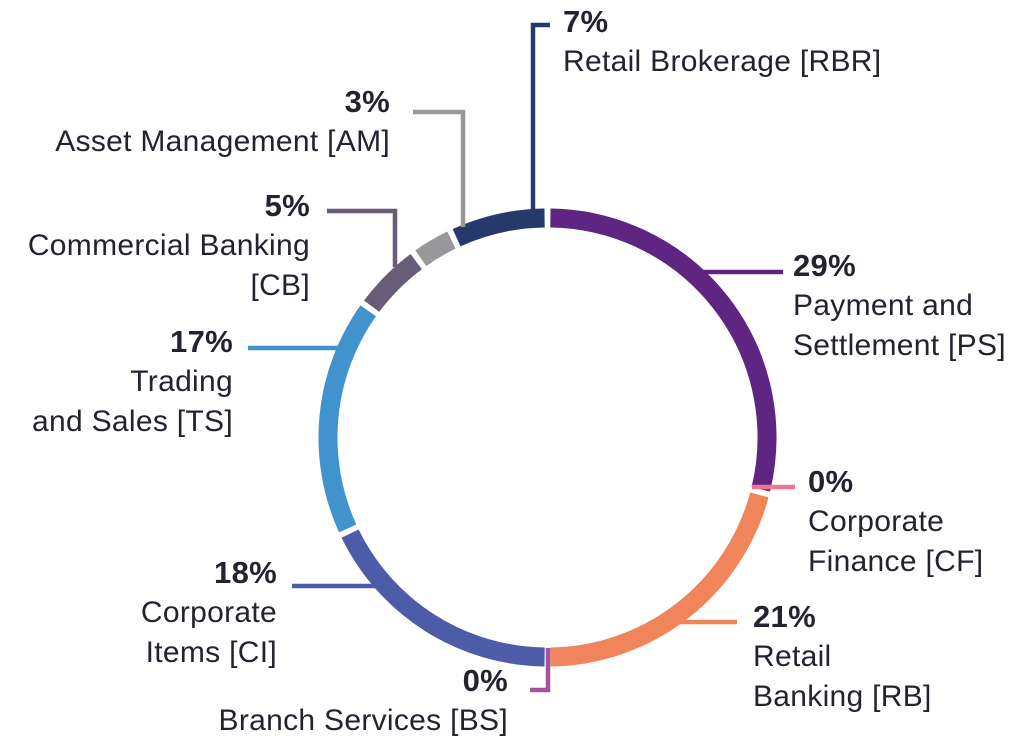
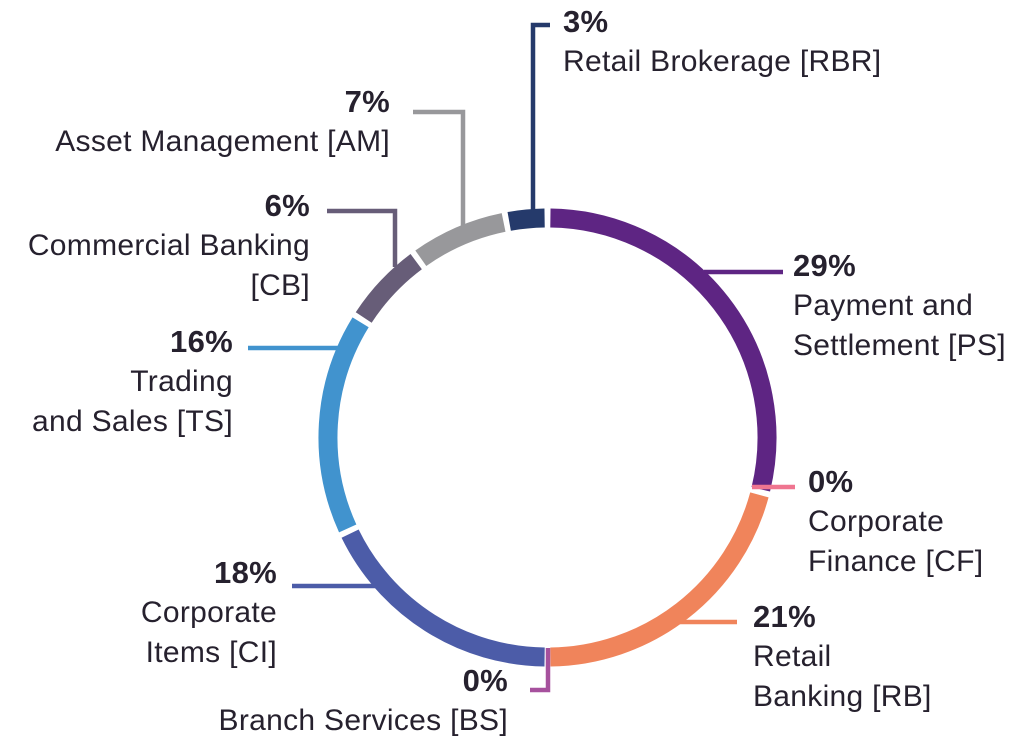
Trading and Sales [TS]: 17% -> 16%
Commercial Banking [CB]: 5% -> 6%
Asset Management [AM]: 3% -> 7%
Retail Brokerage [RBR]: 7% -> 3%
